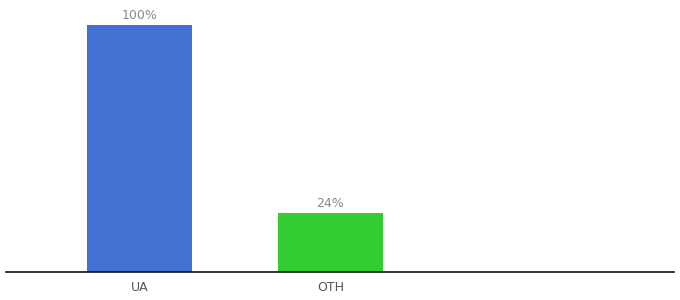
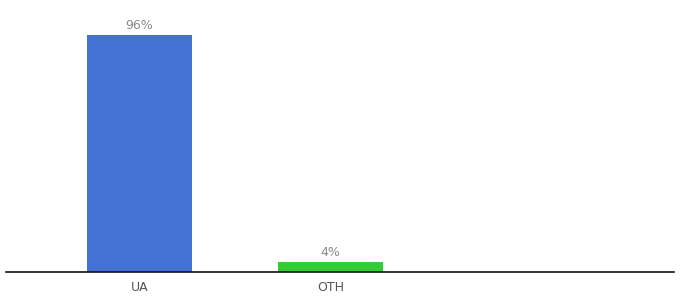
UA: 100% -> 96%
OTH: 24% -> 4%
